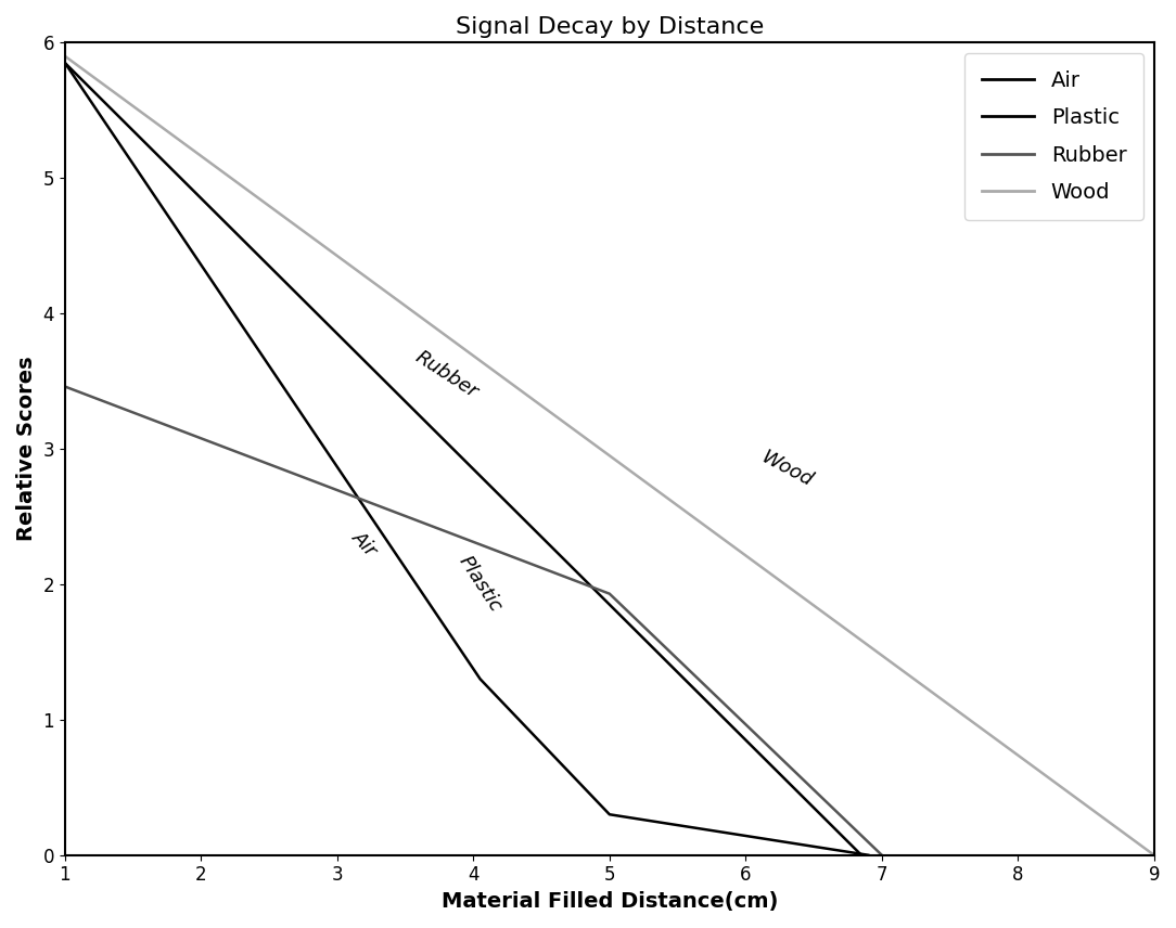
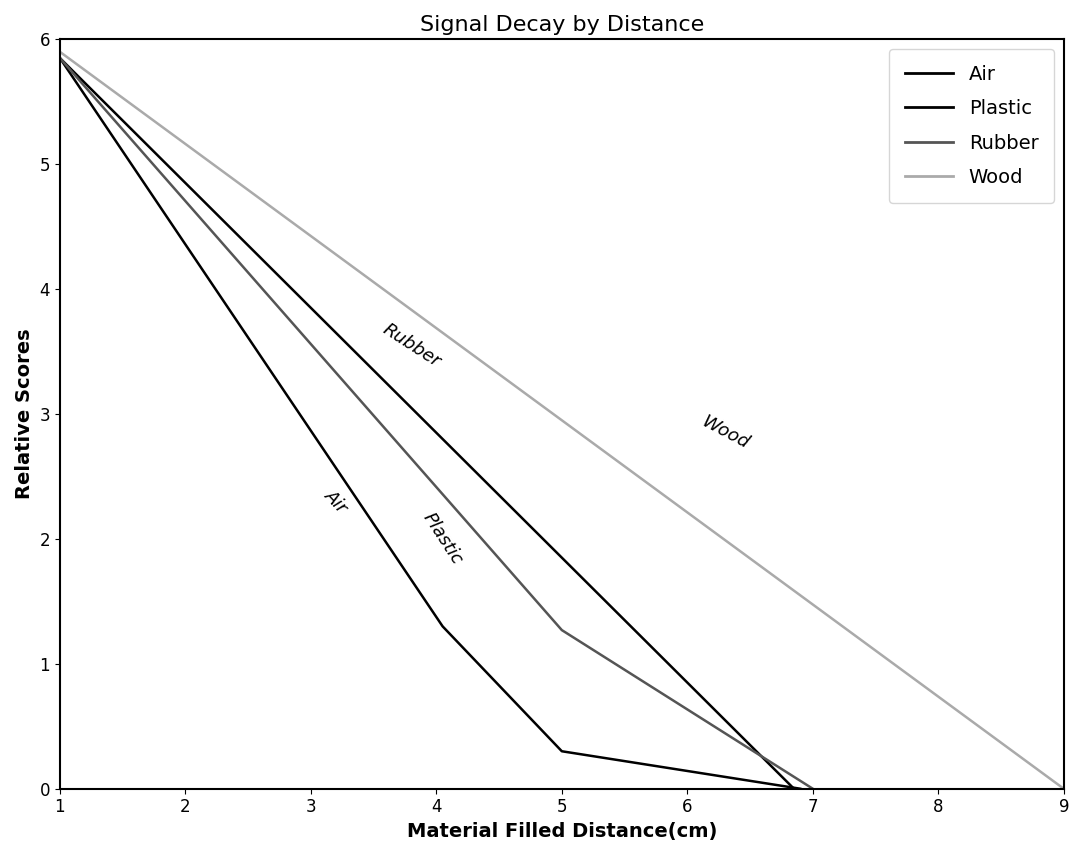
Rubber/1: 3.46 -> 5.85
Rubber/5: 1.93 -> 1.27
